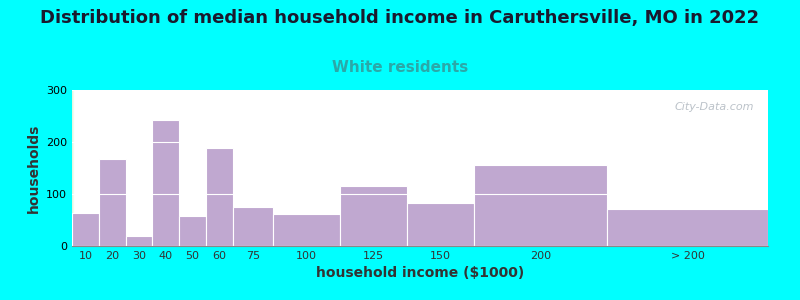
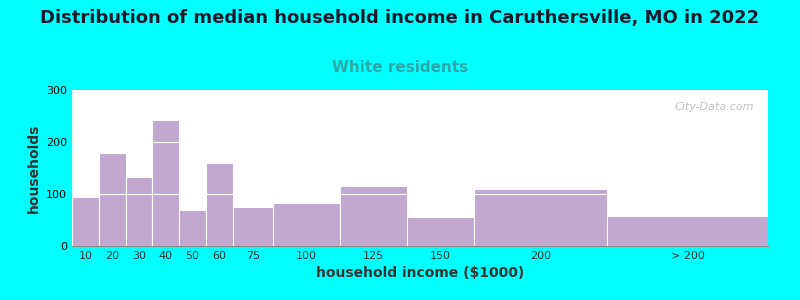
10: 64 -> 95
20: 168 -> 178
30: 20 -> 133
50: 58 -> 70
60: 188 -> 160
100: 62 -> 82
150: 82 -> 55
200: 156 -> 110
> 200: 72 -> 58
